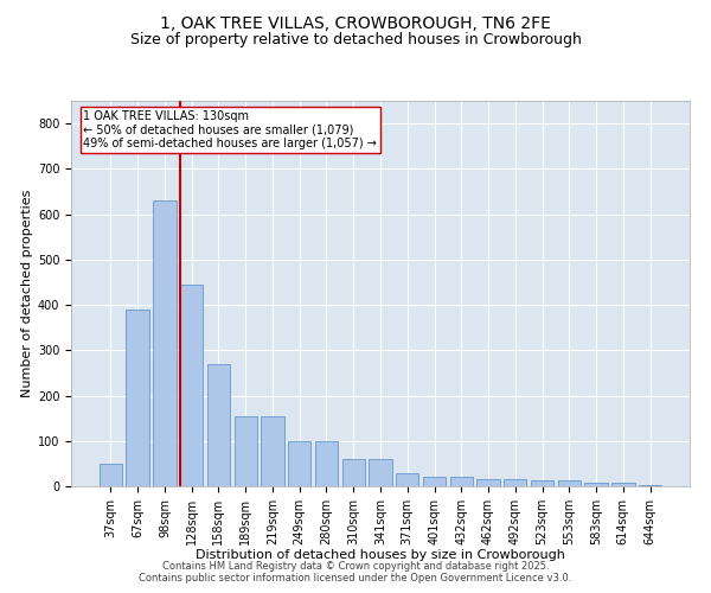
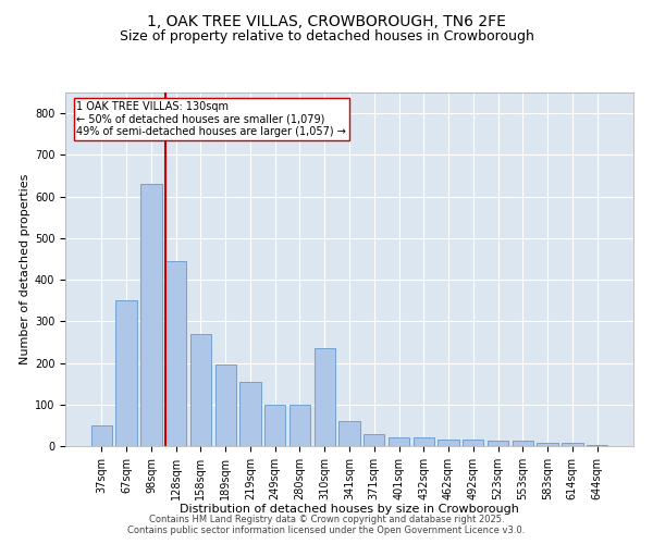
67sqm: 390 -> 350
189sqm: 155 -> 195
310sqm: 60 -> 235
